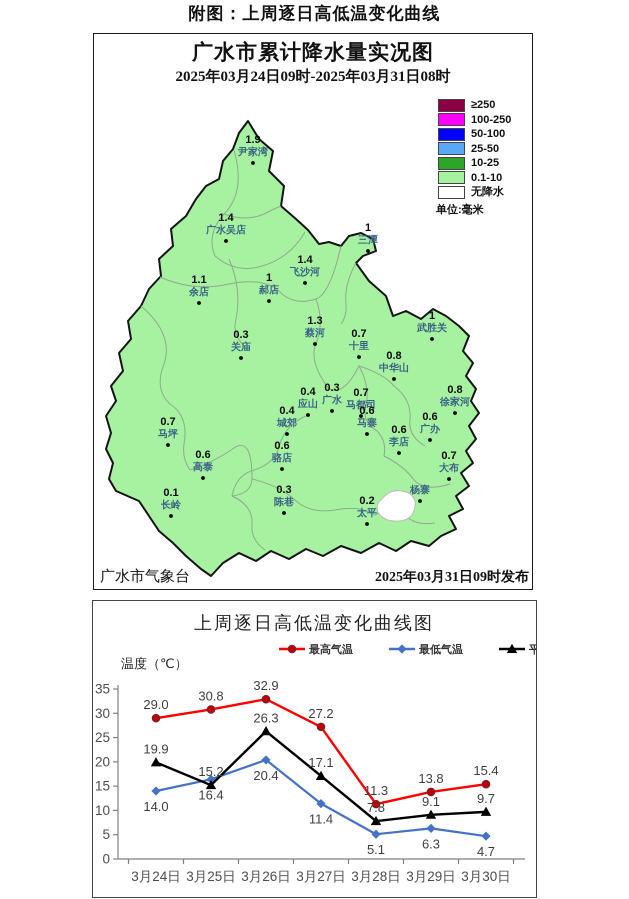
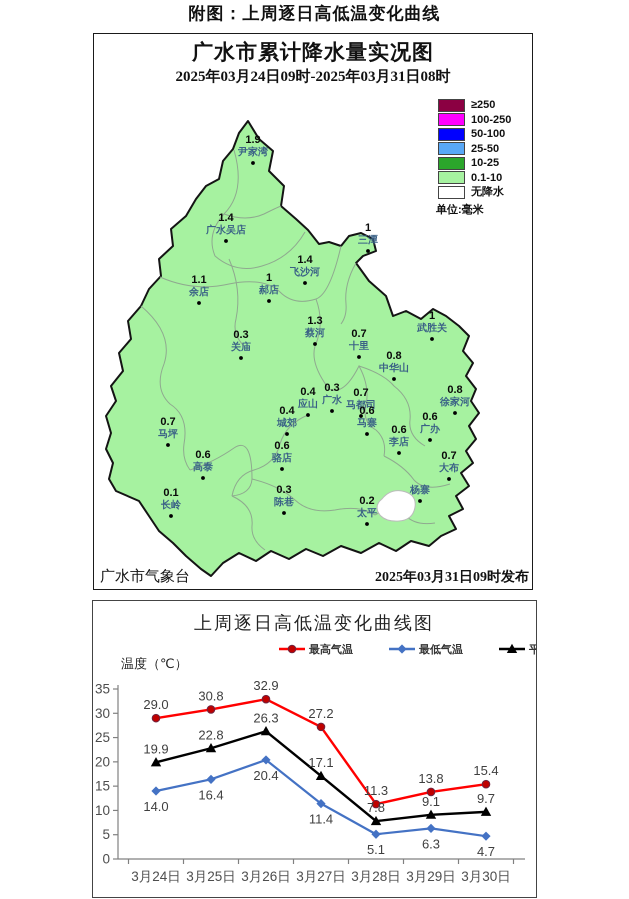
平均气温/3月25日: 15.2 -> 22.8
